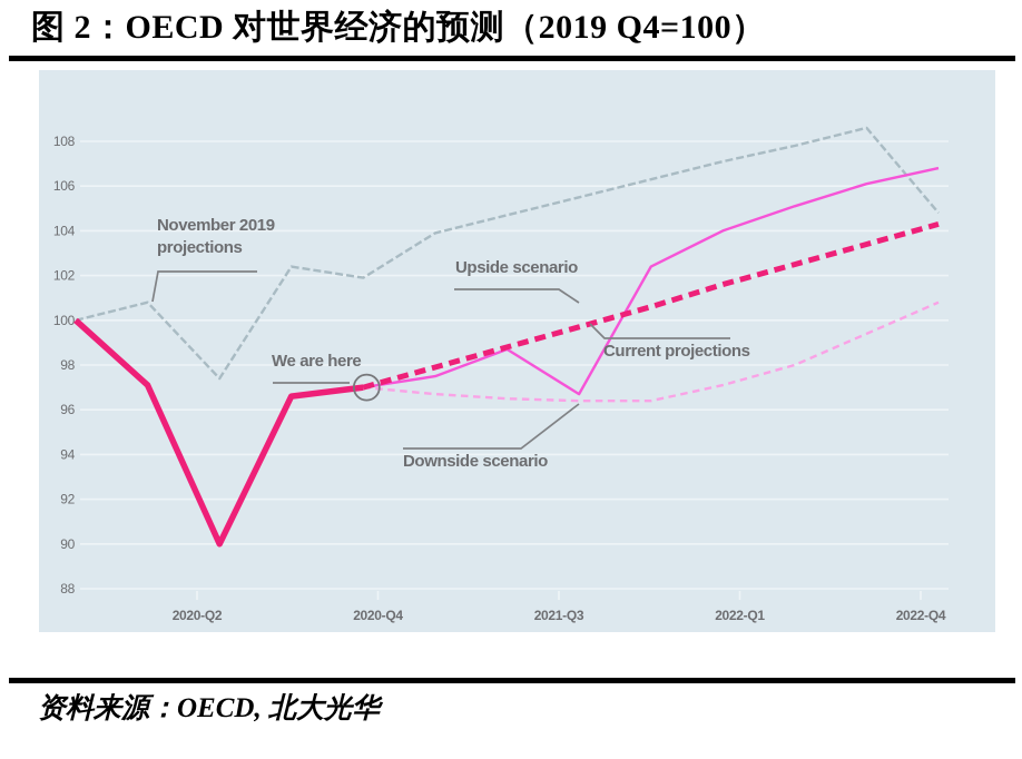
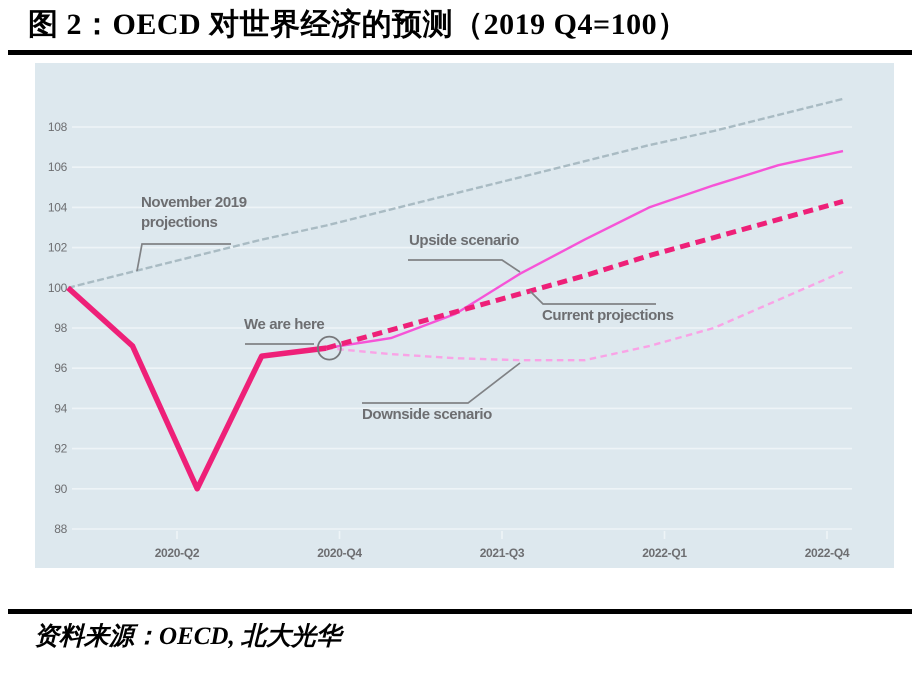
November 2019 projections/2020-Q2: 97.4 -> 101.6
November 2019 projections/2020-Q4: 101.9 -> 103.1
Upside scenario/2021-Q3: 96.7 -> 100.7
November 2019 projections/2022-Q4: 104.8 -> 109.4
